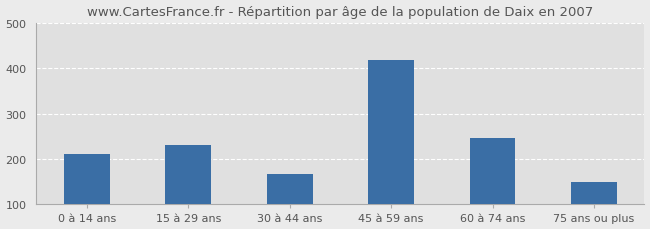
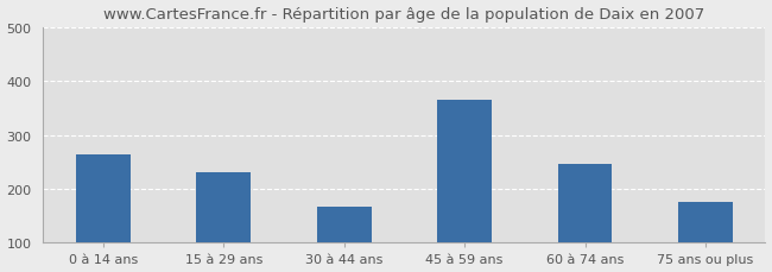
0 à 14 ans: 210 -> 265
45 à 59 ans: 418 -> 365
75 ans ou plus: 149 -> 175
